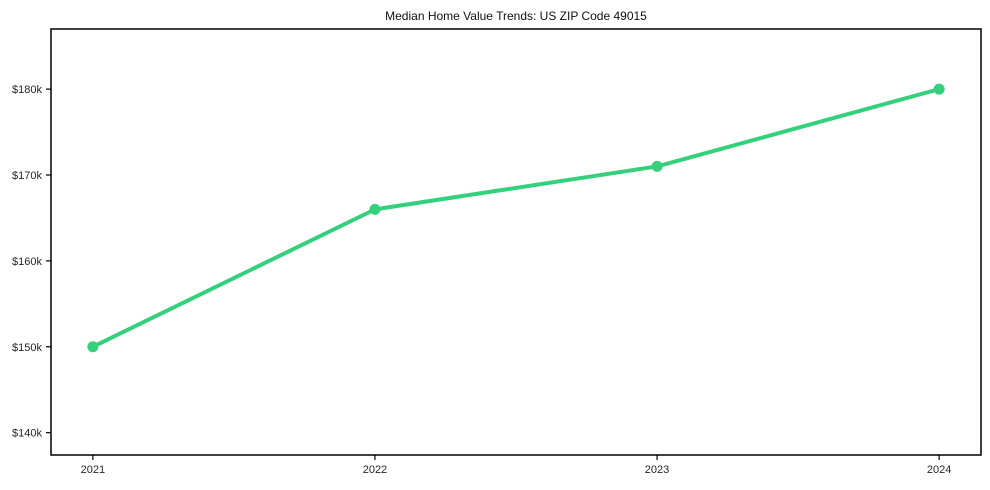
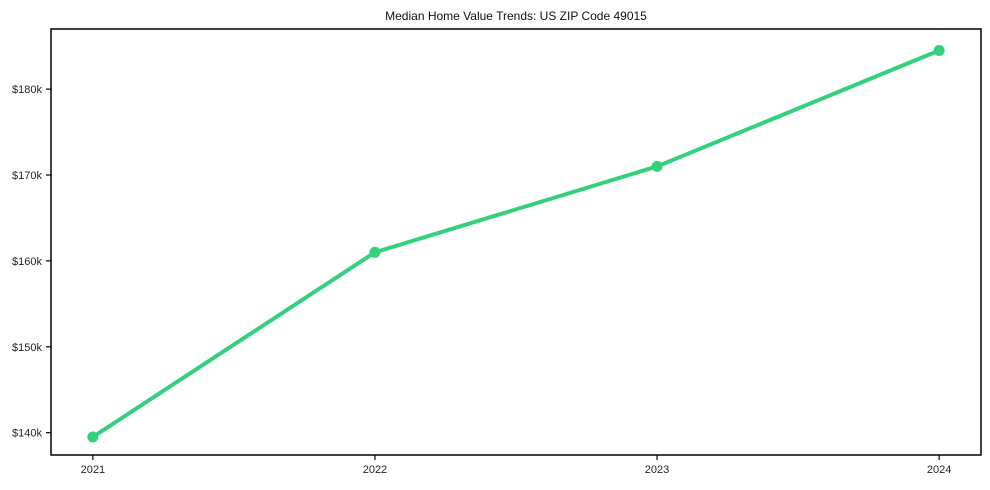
2021: $150k -> $140k
2022: $166k -> $161k
2024: $180k -> $184k
